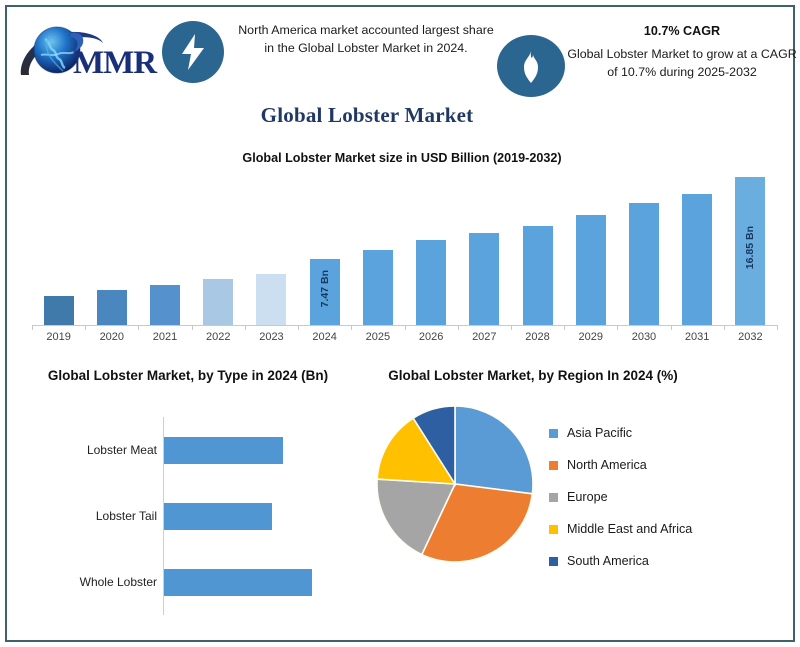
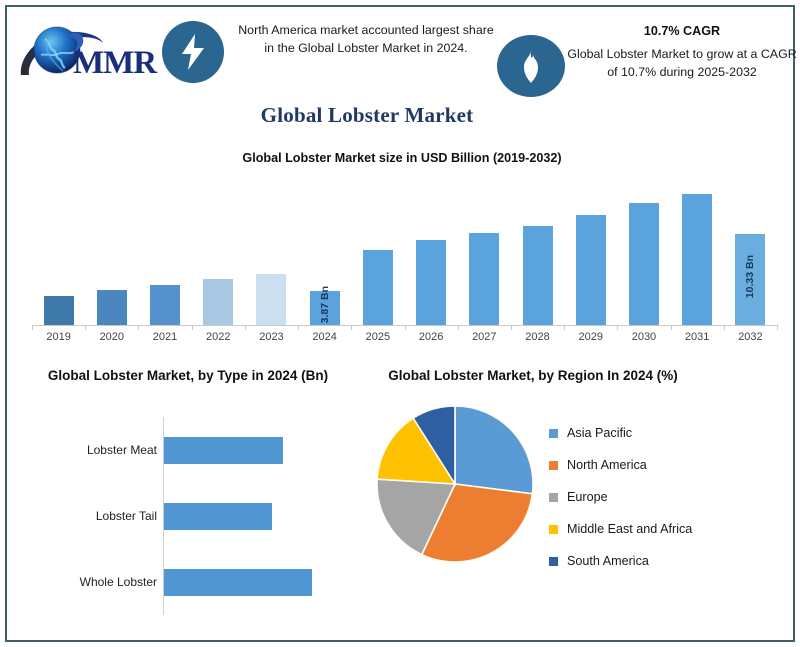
Global Lobster Market size in USD Billion (2019-2032)/2024: 7.47 -> 3.87
Global Lobster Market size in USD Billion (2019-2032)/2032: 16.85 -> 10.33
